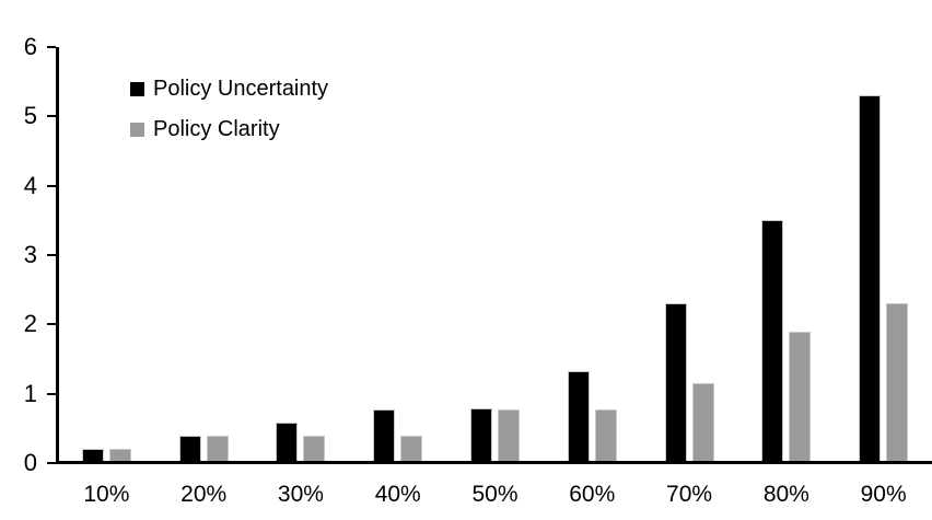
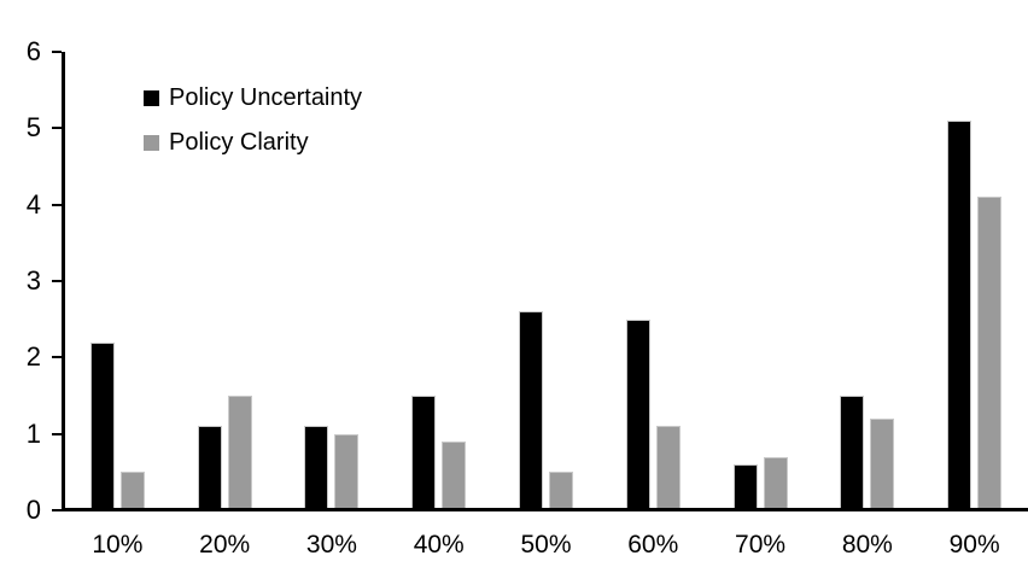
Policy Uncertainty/10%: 0.2 -> 2.2
Policy Clarity/10%: 0.2 -> 0.5
Policy Uncertainty/20%: 0.4 -> 1.1
Policy Clarity/20%: 0.4 -> 1.5
Policy Uncertainty/30%: 0.6 -> 1.1
Policy Clarity/30%: 0.4 -> 1.0
Policy Uncertainty/40%: 0.8 -> 1.5
Policy Clarity/40%: 0.4 -> 0.9
Policy Uncertainty/50%: 0.8 -> 2.6
Policy Clarity/50%: 0.8 -> 0.5
Policy Uncertainty/60%: 1.3 -> 2.5
Policy Clarity/60%: 0.8 -> 1.1
Policy Uncertainty/70%: 2.3 -> 0.6
Policy Clarity/70%: 1.1 -> 0.7
Policy Uncertainty/80%: 3.5 -> 1.5
Policy Clarity/80%: 1.9 -> 1.2
Policy Uncertainty/90%: 5.3 -> 5.1
Policy Clarity/90%: 2.3 -> 4.1
